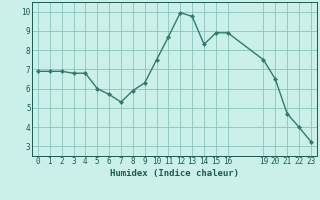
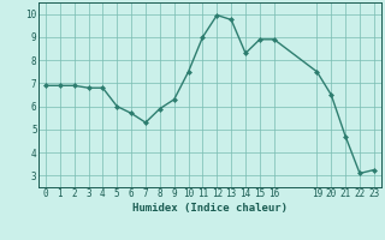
11: 8.7 -> 9.0
22: 4.0 -> 3.1
